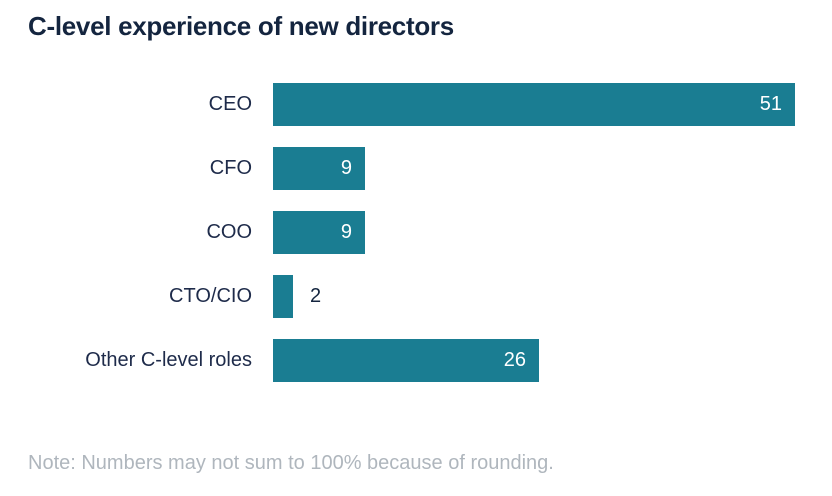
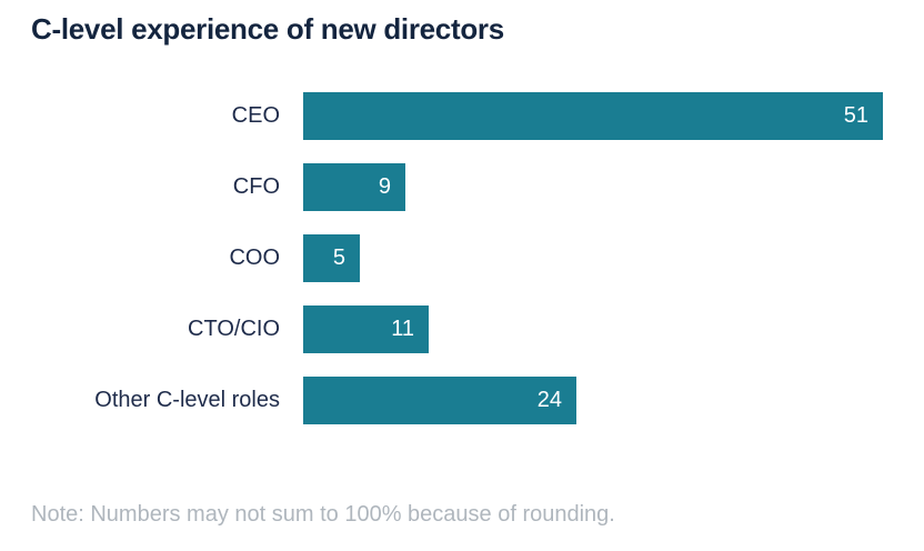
COO: 9 -> 5
CTO/CIO: 2 -> 11
Other C-level roles: 26 -> 24
